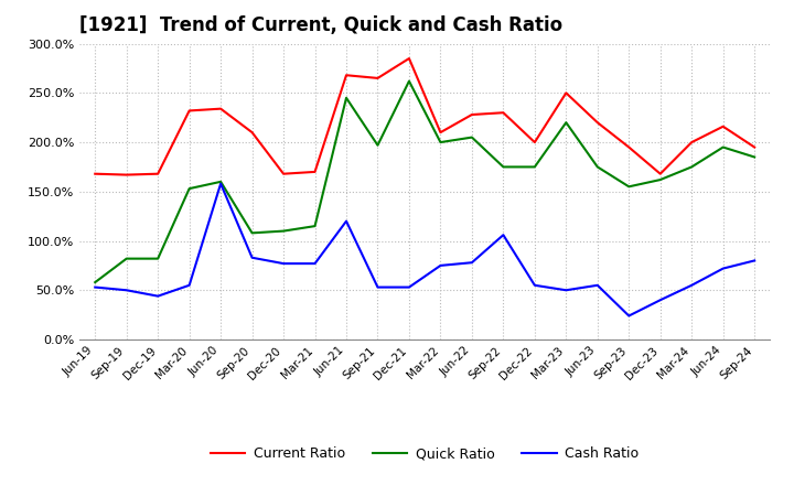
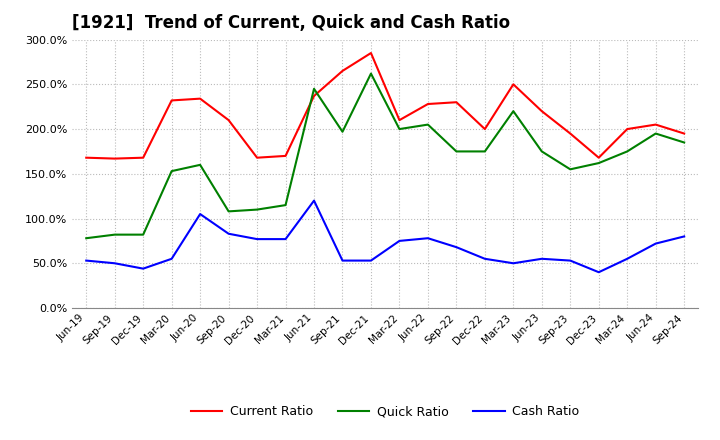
Quick Ratio/Jun-19: 58% -> 78%
Cash Ratio/Jun-20: 158% -> 105%
Current Ratio/Jun-21: 268% -> 237%
Cash Ratio/Sep-22: 106% -> 68%
Cash Ratio/Sep-23: 24% -> 53%
Current Ratio/Jun-24: 216% -> 205%
